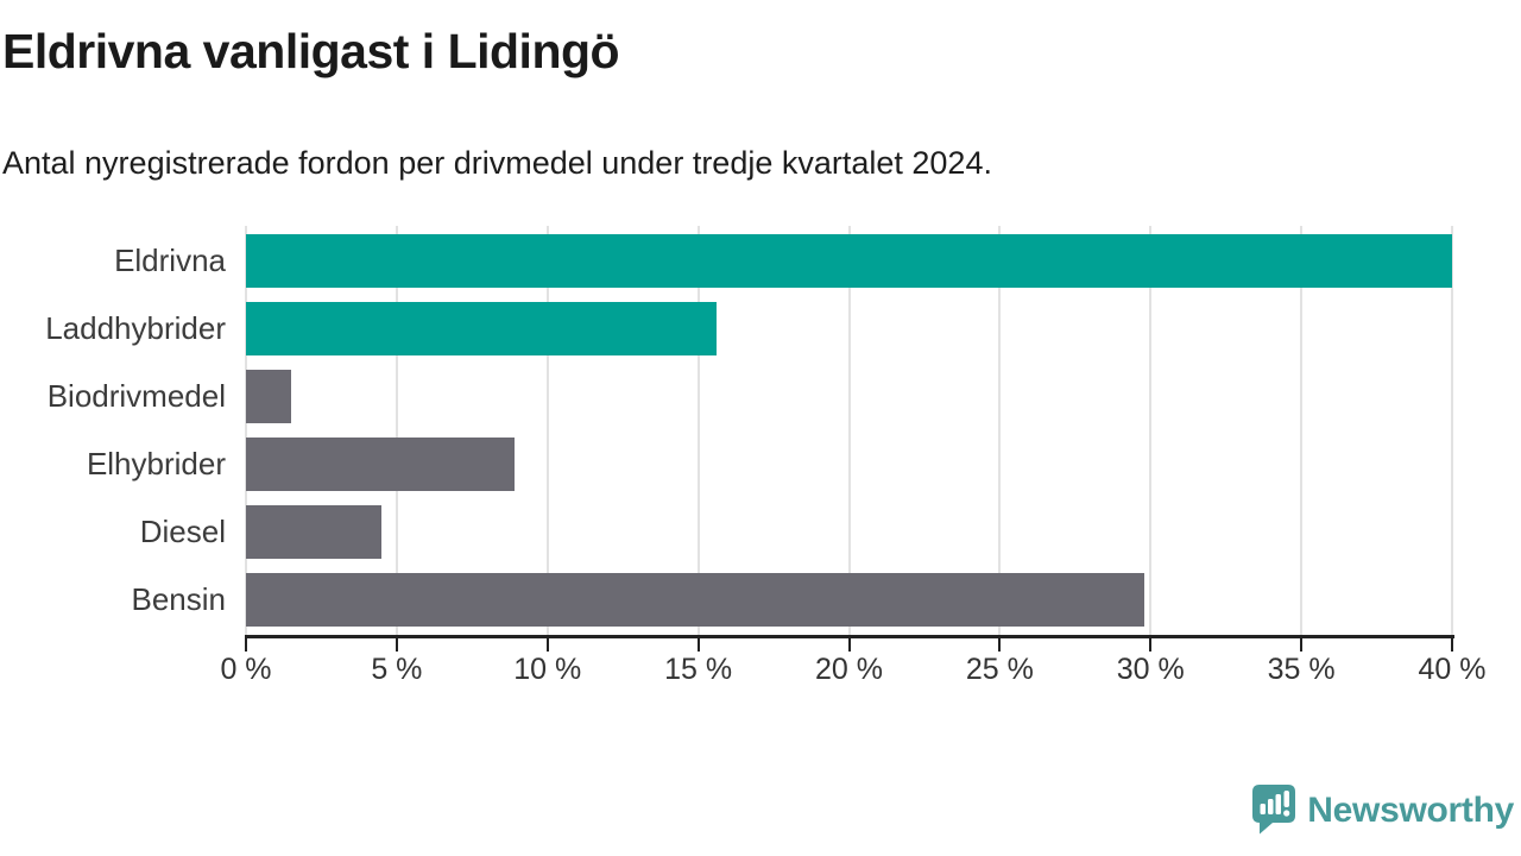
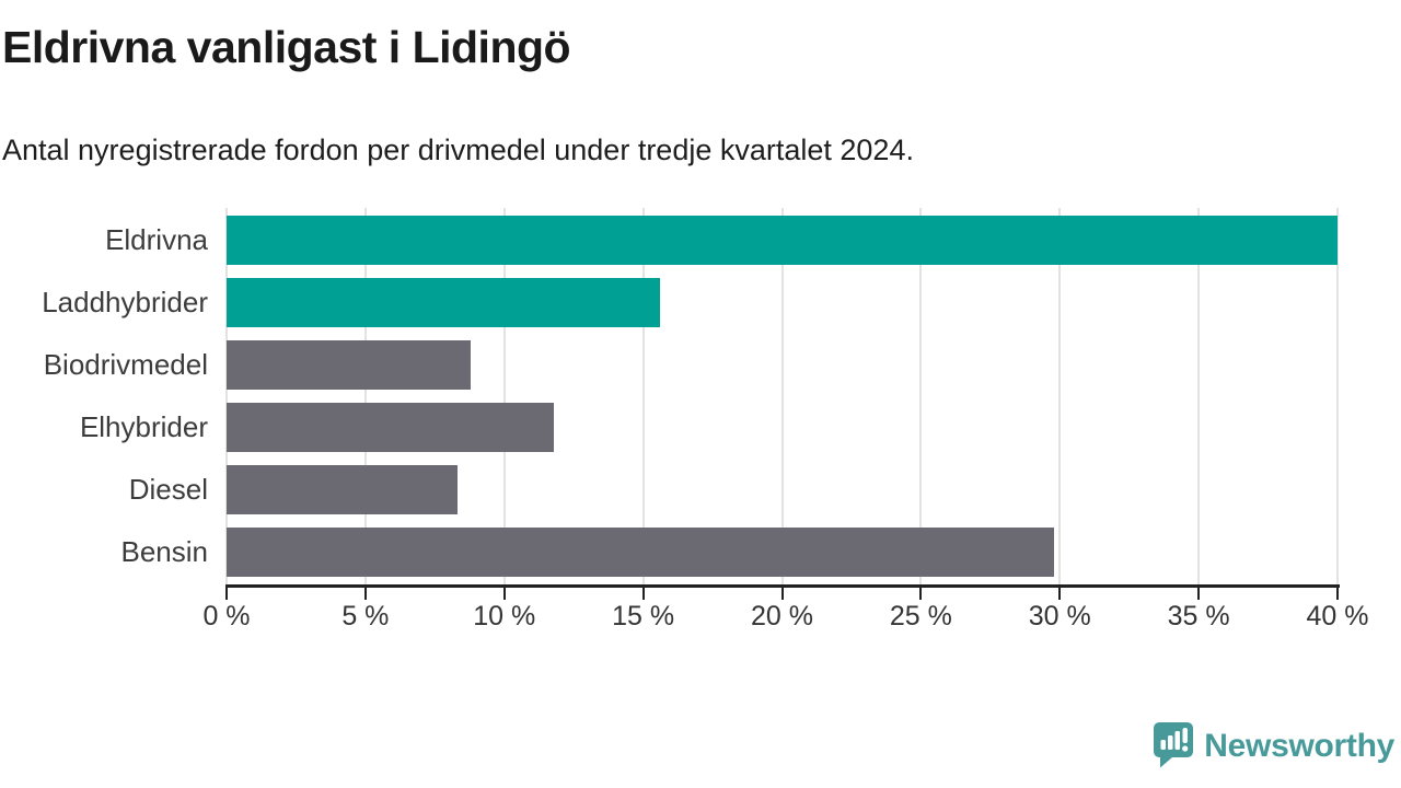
Biodrivmedel: 1.5% -> 8.8%
Elhybrider: 8.9% -> 11.8%
Diesel: 4.5% -> 8.3%
